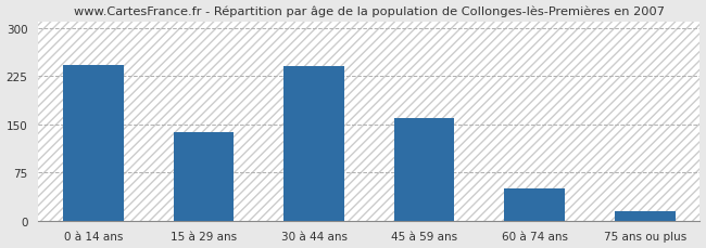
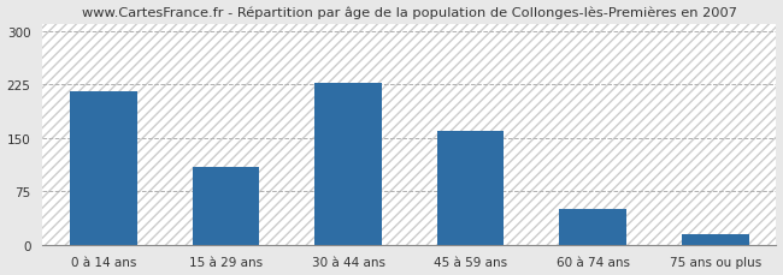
0 à 14 ans: 242 -> 215
15 à 29 ans: 138 -> 110
30 à 44 ans: 240 -> 228
